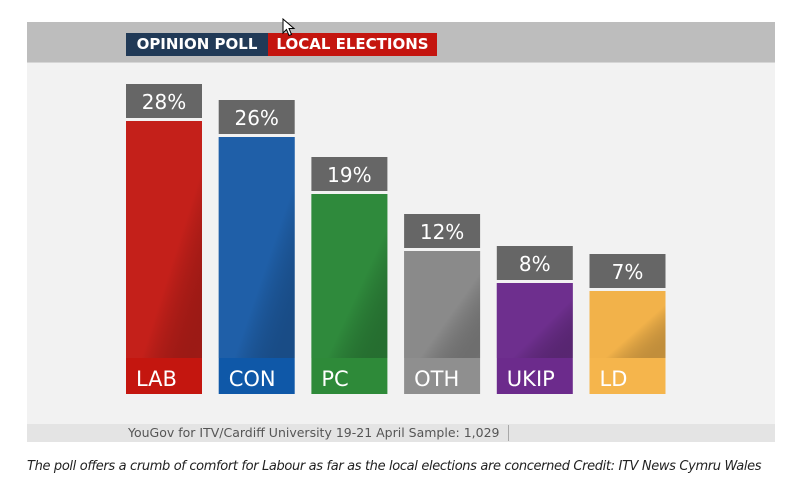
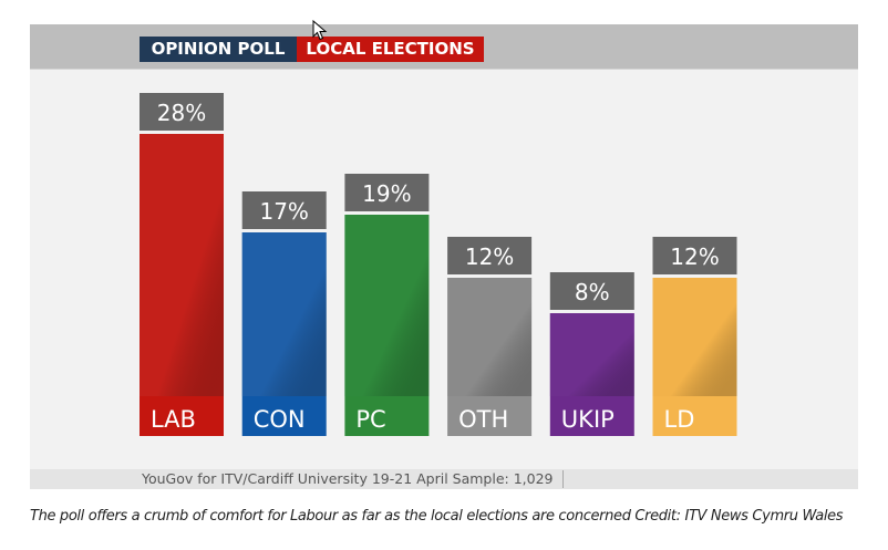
CON: 26% -> 17%
LD: 7% -> 12%
